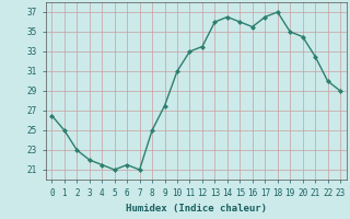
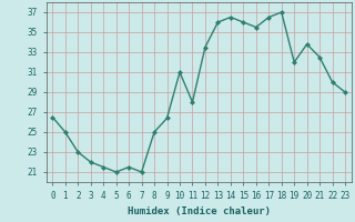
9: 27.5 -> 26.4
11: 33.0 -> 28.0
19: 35.0 -> 32.0
20: 34.5 -> 33.8
